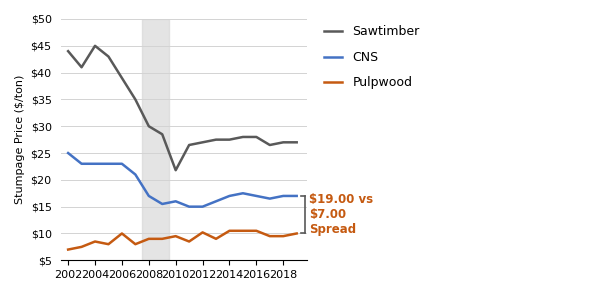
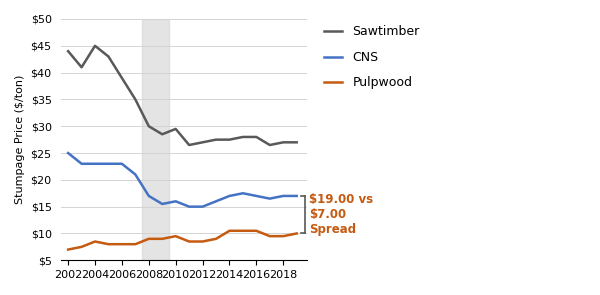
Pulpwood/2006: $10.0 -> $8.0
Sawtimber/2010: $21.8 -> $29.5
Pulpwood/2012: $10.2 -> $8.5
